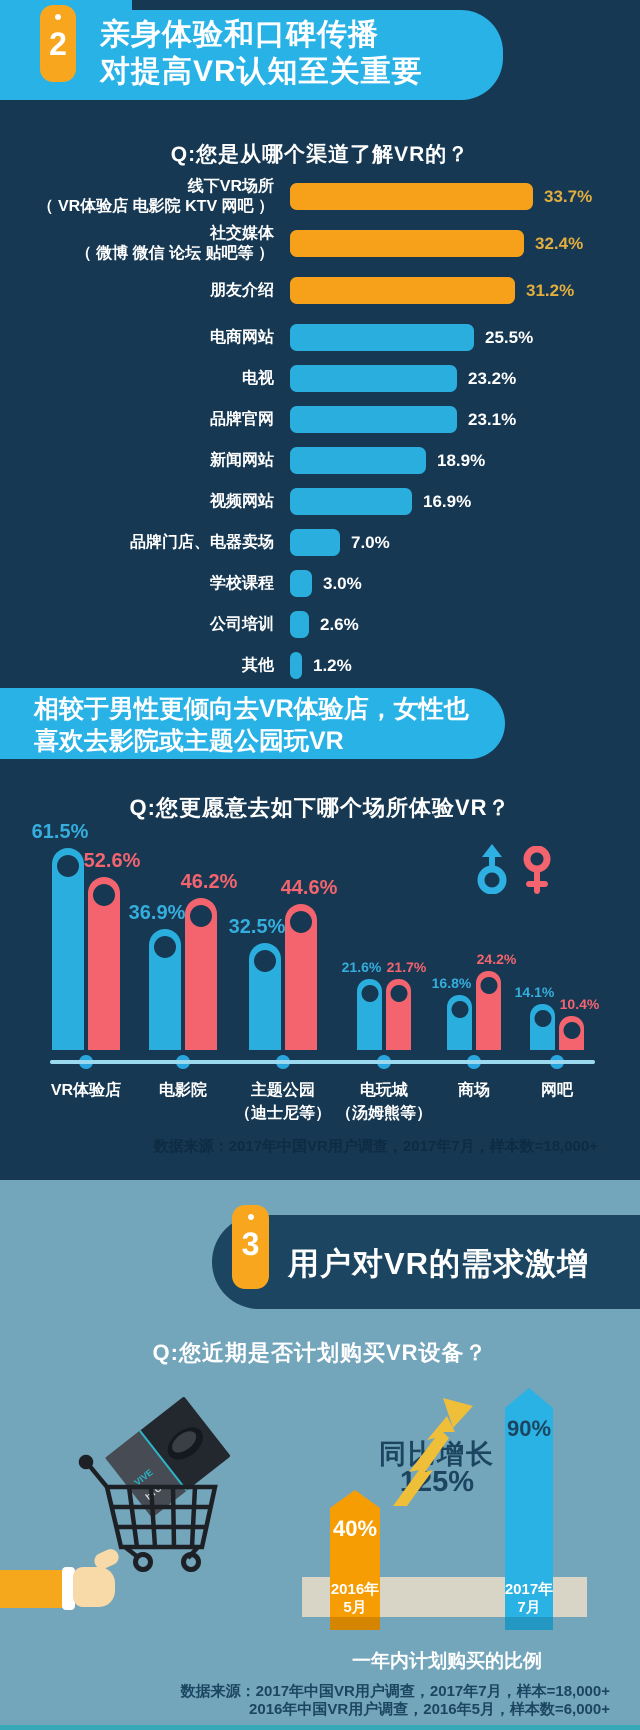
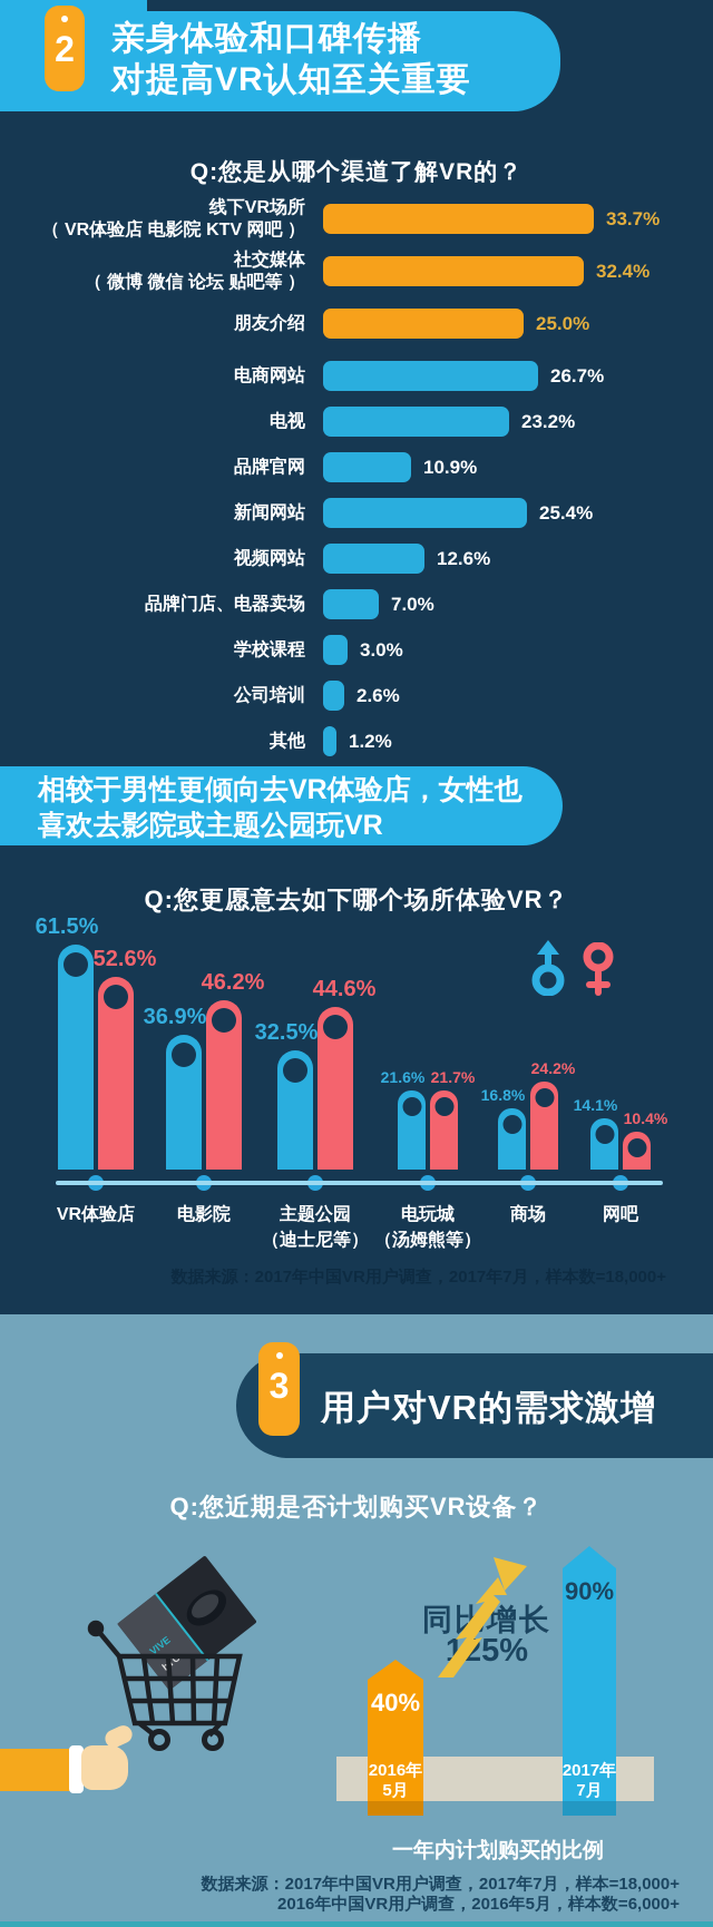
Q:您是从哪个渠道了解VR的？/朋友介绍: 31.2% -> 25.0%
Q:您是从哪个渠道了解VR的？/电商网站: 25.5% -> 26.7%
Q:您是从哪个渠道了解VR的？/品牌官网: 23.1% -> 10.9%
Q:您是从哪个渠道了解VR的？/新闻网站: 18.9% -> 25.4%
Q:您是从哪个渠道了解VR的？/视频网站: 16.9% -> 12.6%
